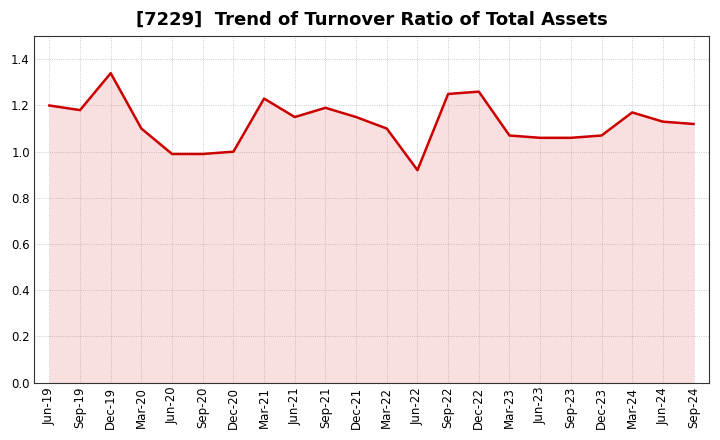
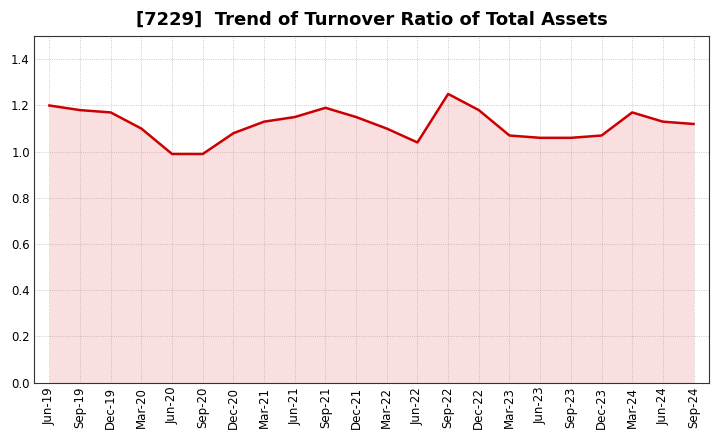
Dec-19: 1.34 -> 1.17
Dec-20: 1.00 -> 1.08
Mar-21: 1.23 -> 1.13
Jun-22: 0.92 -> 1.04
Dec-22: 1.26 -> 1.18
